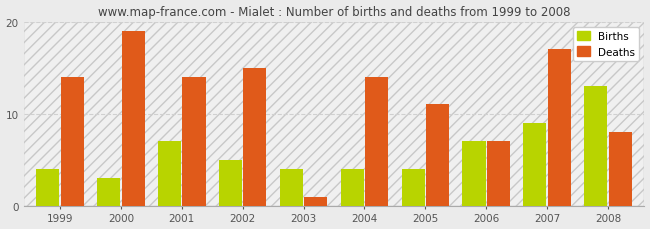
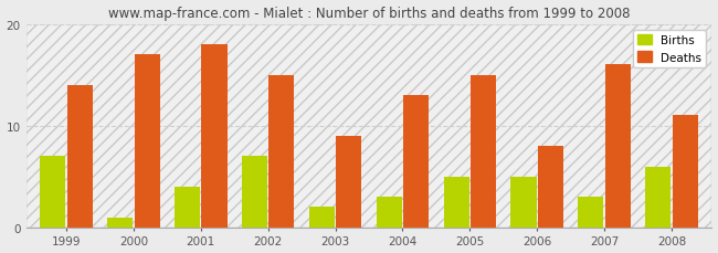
Births/1999: 4 -> 7
Births/2000: 3 -> 1
Deaths/2000: 19 -> 17
Births/2001: 7 -> 4
Deaths/2001: 14 -> 18
Births/2002: 5 -> 7
Births/2003: 4 -> 2
Deaths/2003: 1 -> 9
Births/2004: 4 -> 3
Deaths/2004: 14 -> 13
Births/2005: 4 -> 5
Deaths/2005: 11 -> 15
Births/2006: 7 -> 5
Deaths/2006: 7 -> 8
Births/2007: 9 -> 3
Deaths/2007: 17 -> 16
Births/2008: 13 -> 6
Deaths/2008: 8 -> 11
